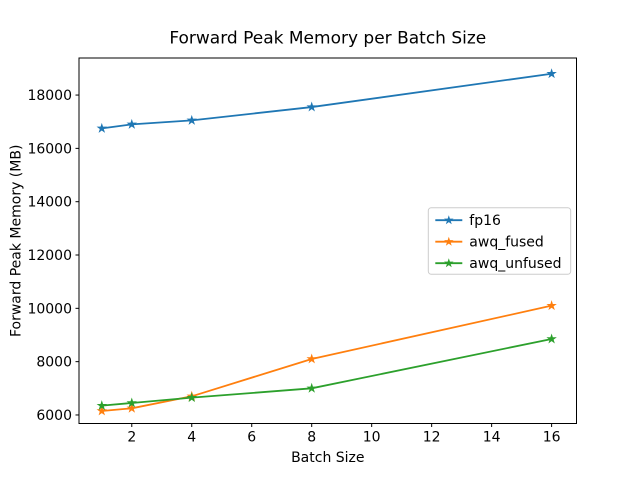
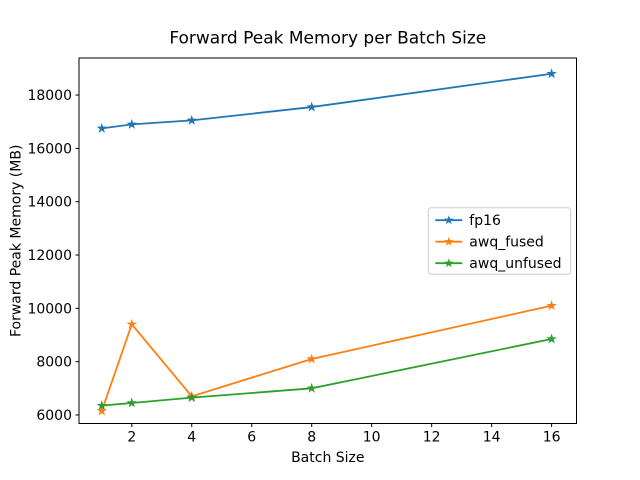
awq_fused/2: 6200 -> 9400
